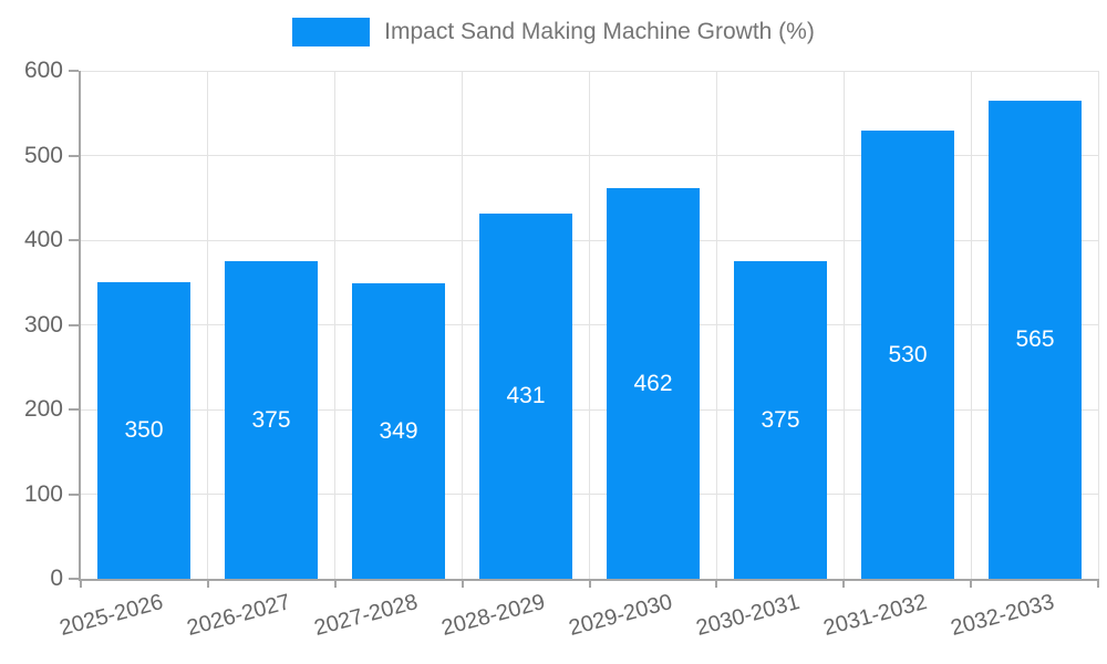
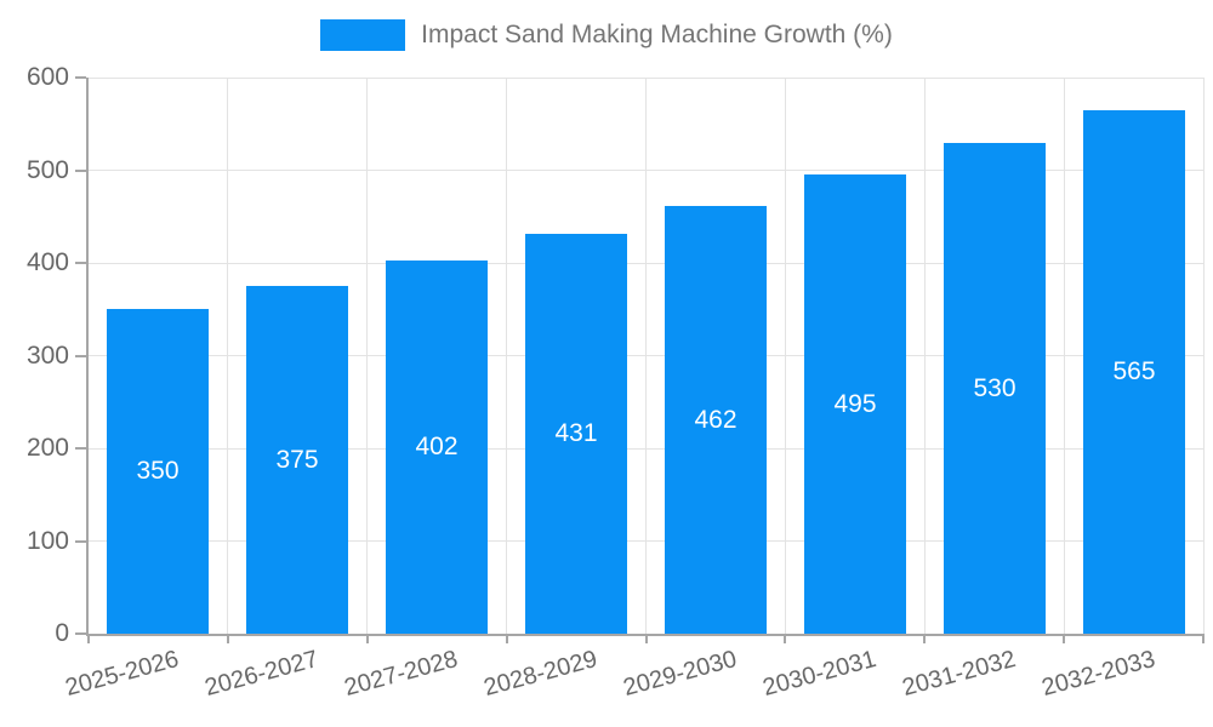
2027-2028: 349 -> 402
2030-2031: 375 -> 495
